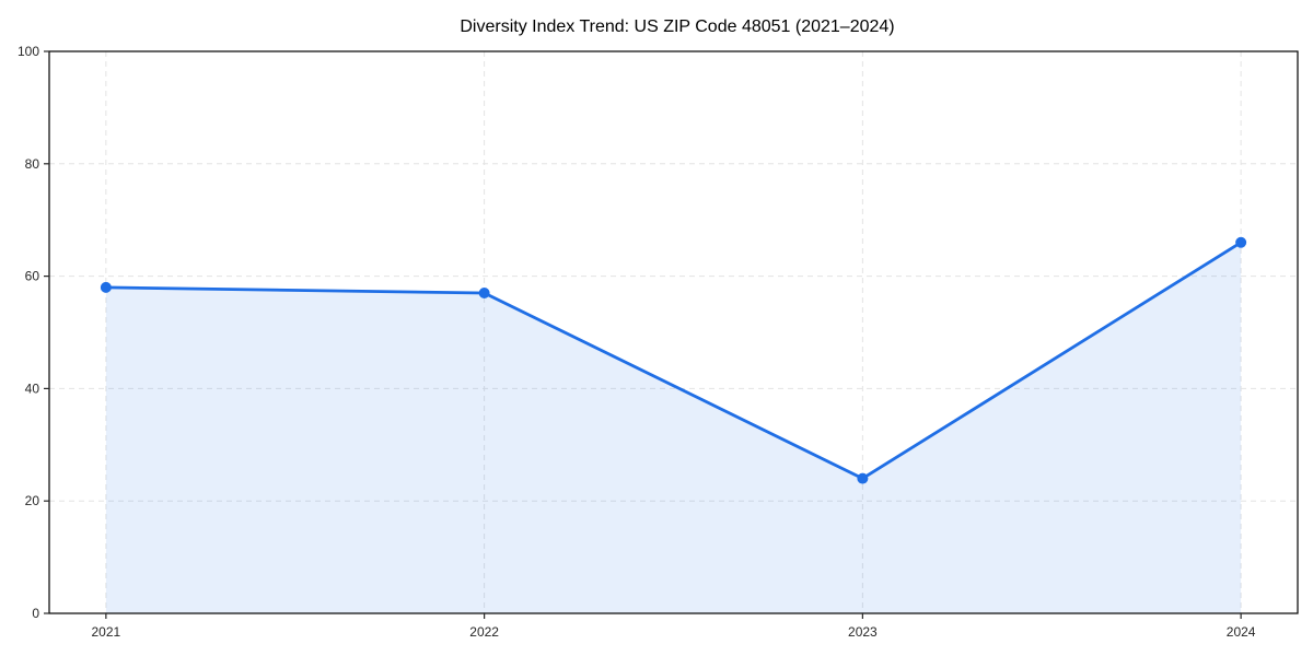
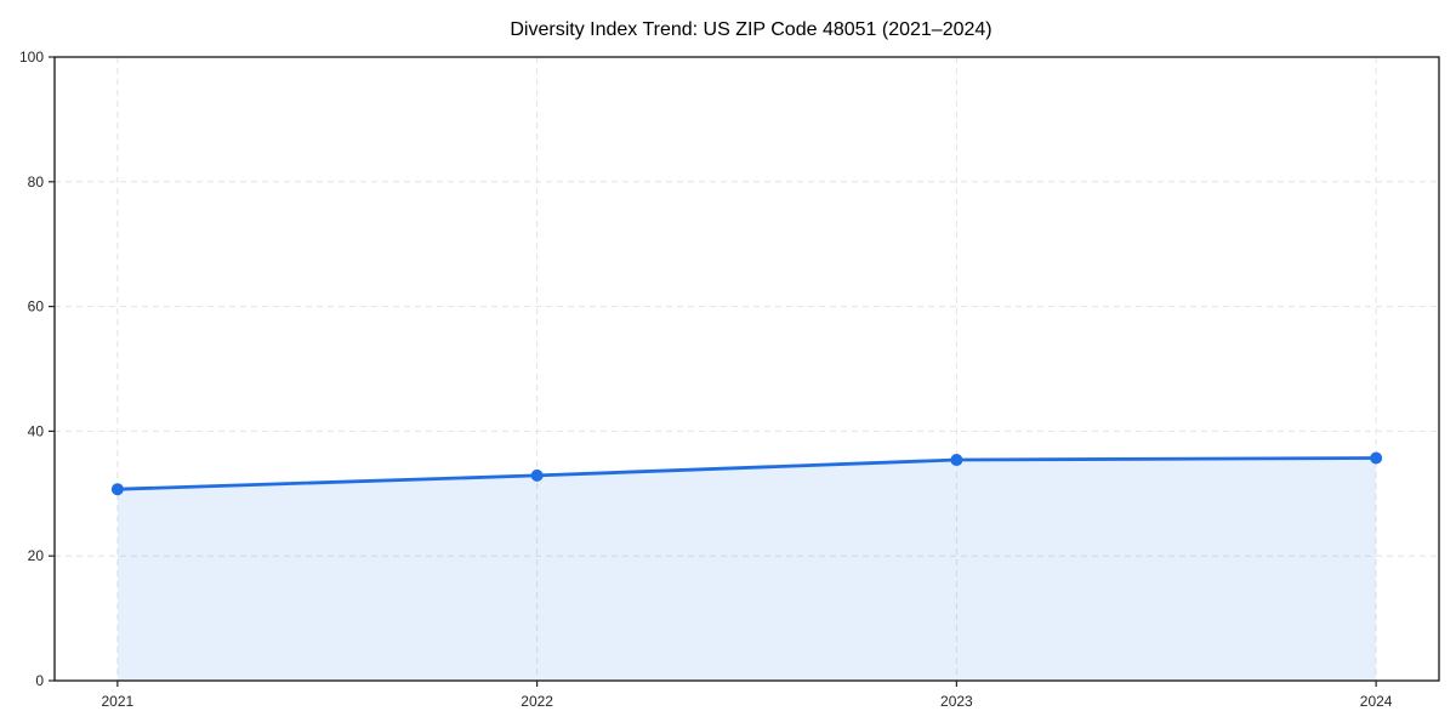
2021: 58 -> 31
2022: 57 -> 33
2023: 24 -> 35
2024: 66 -> 36
